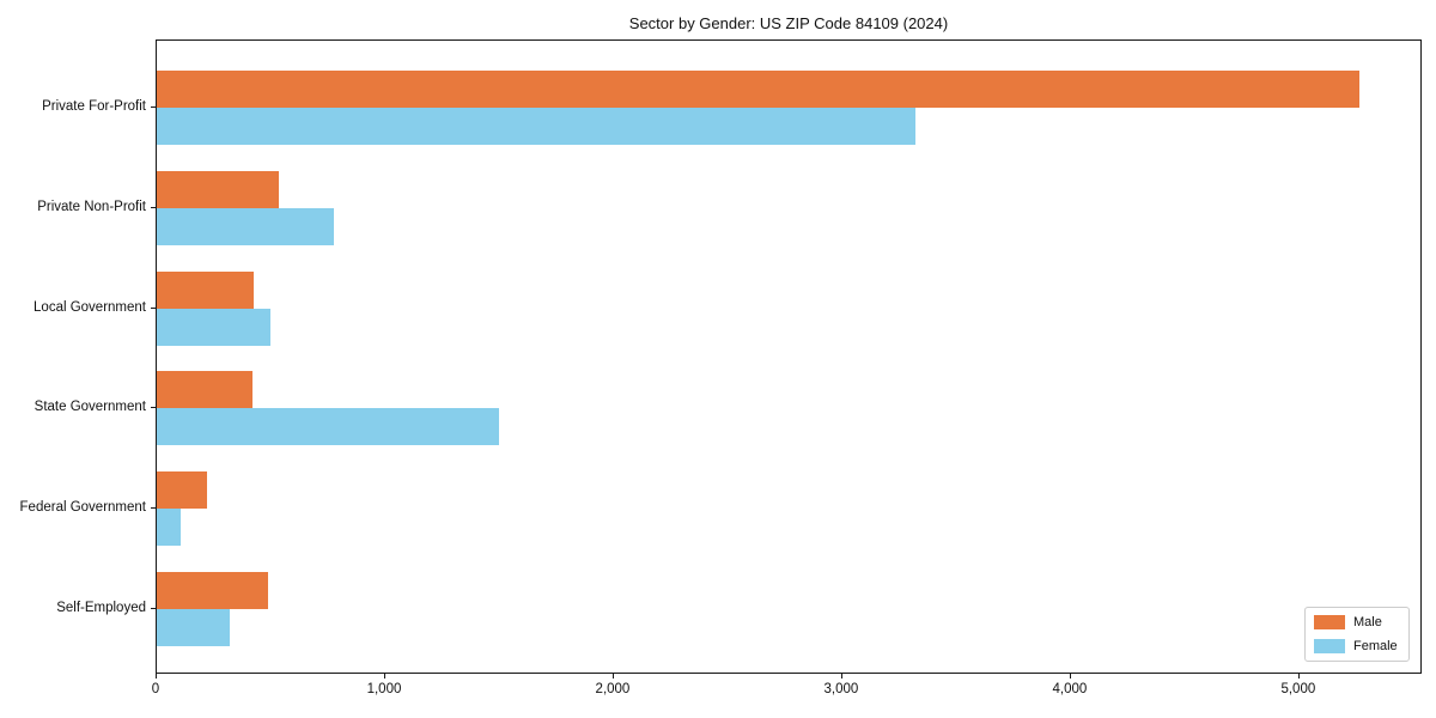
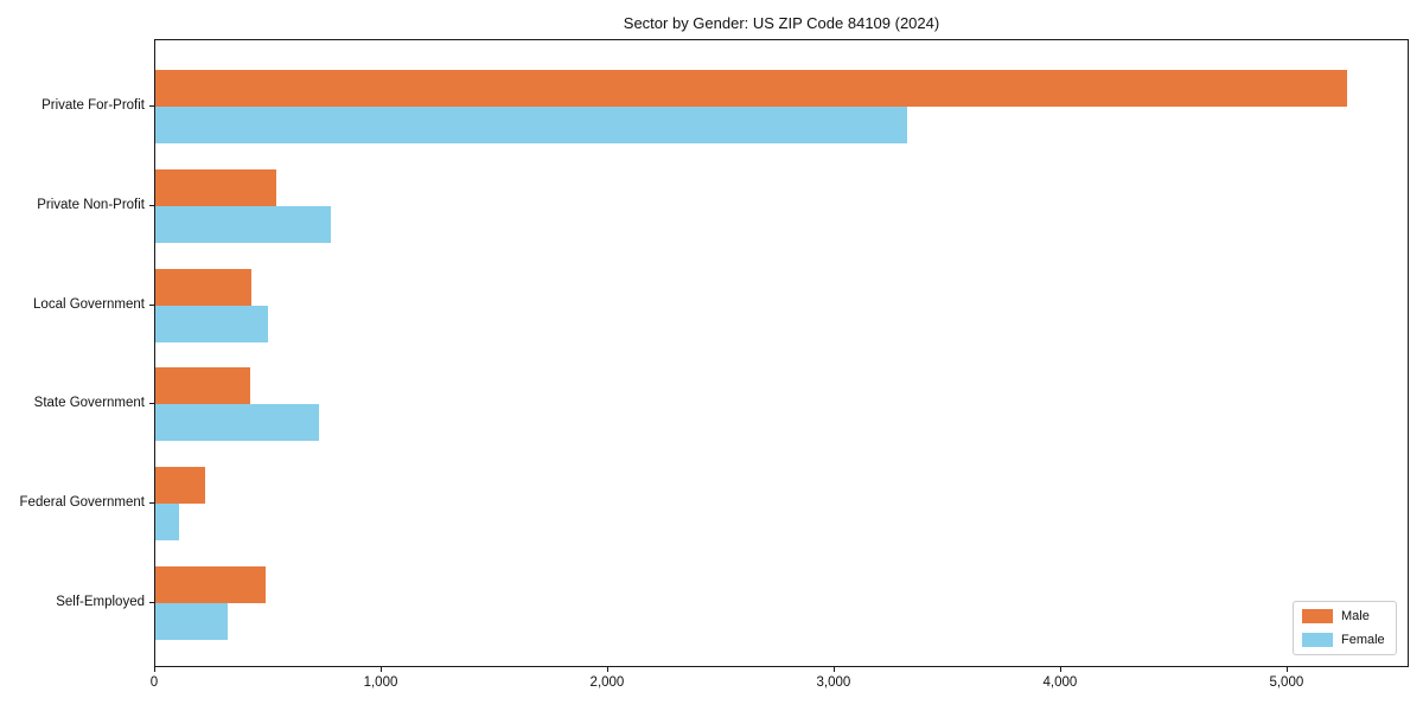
Female/State Government: 1500 -> 720
